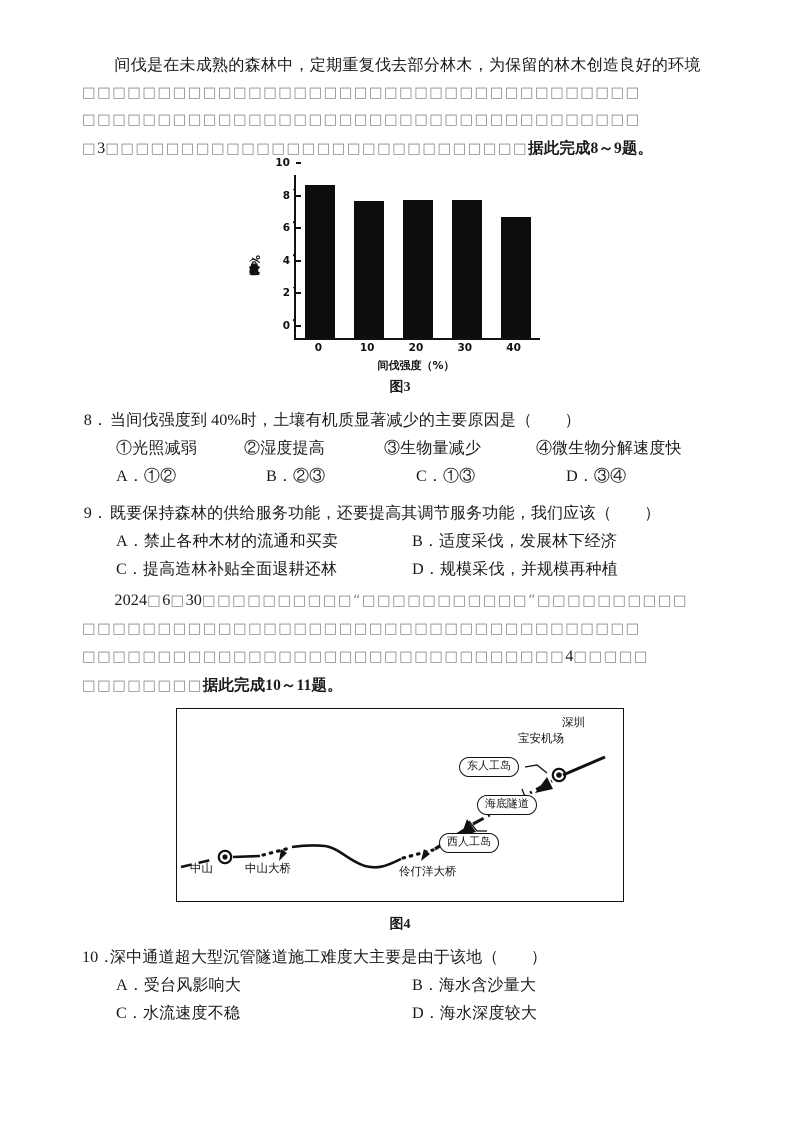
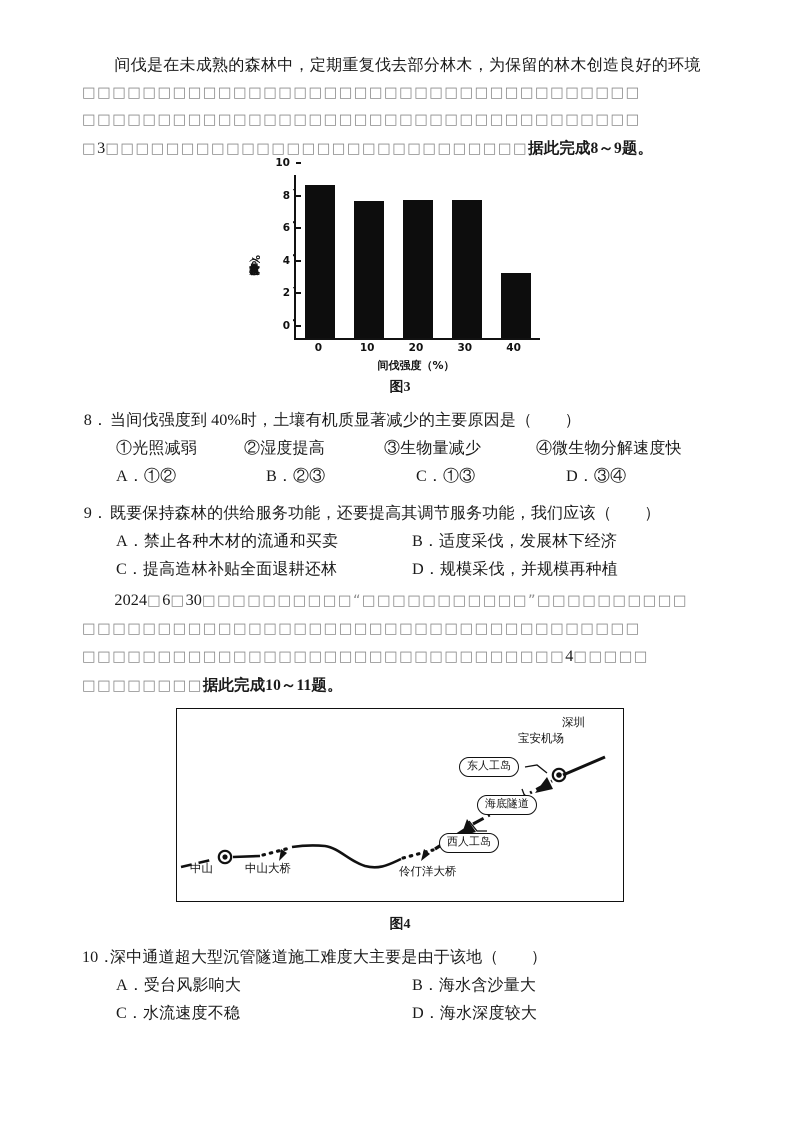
40: 7.5 -> 4.0
